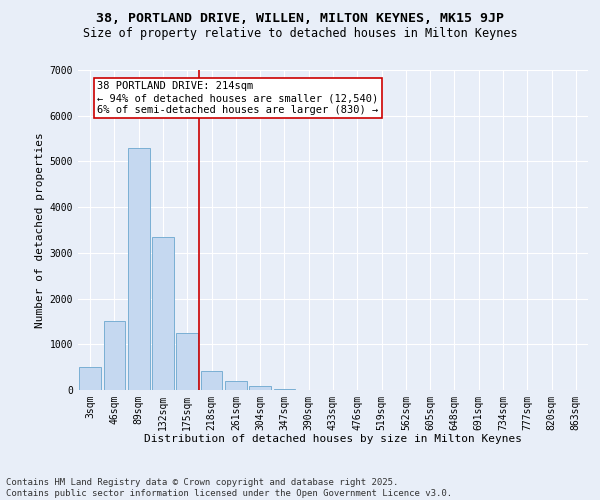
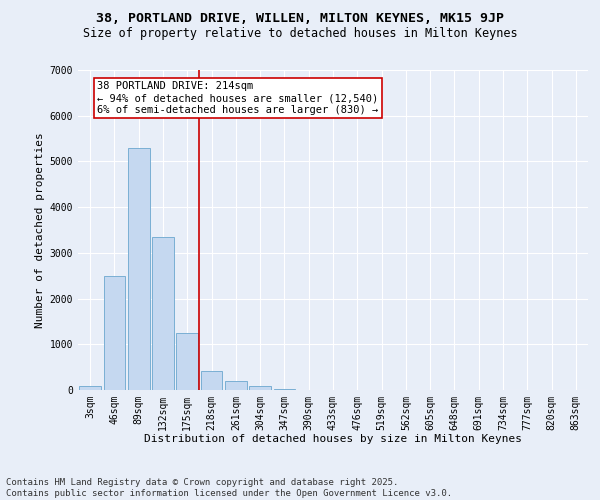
3sqm: 500 -> 80
46sqm: 1500 -> 2500
